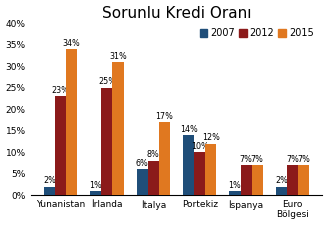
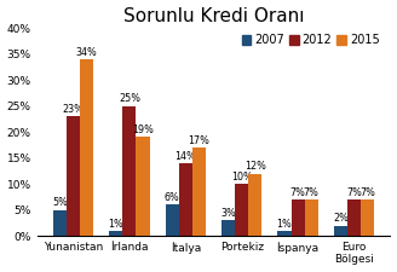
2007/Yunanistan: 2% -> 5%
2015/İrlanda: 31% -> 19%
2012/İtalya: 8% -> 14%
2007/Portekiz: 14% -> 3%
